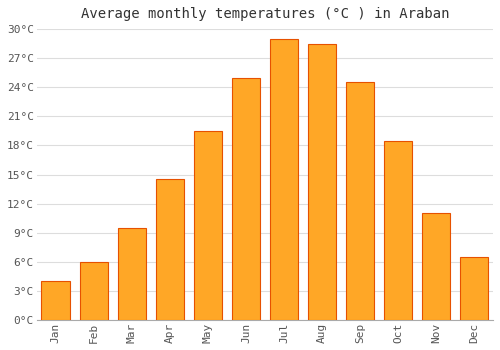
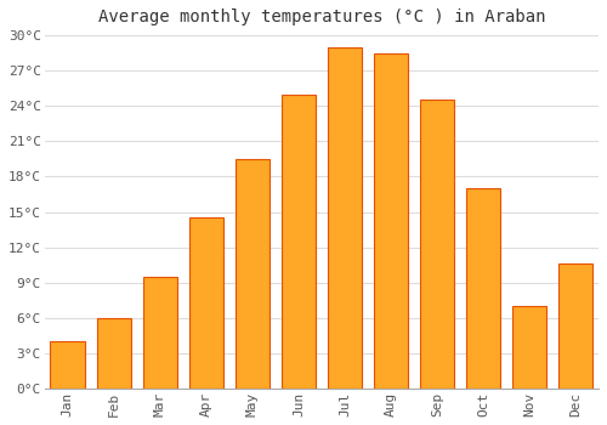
Oct: 18.5°C -> 17.0°C
Nov: 11.0°C -> 7.0°C
Dec: 6.5°C -> 10.6°C
